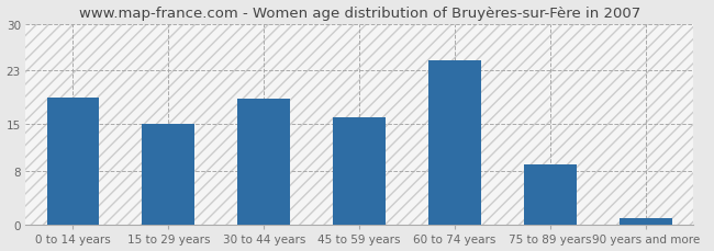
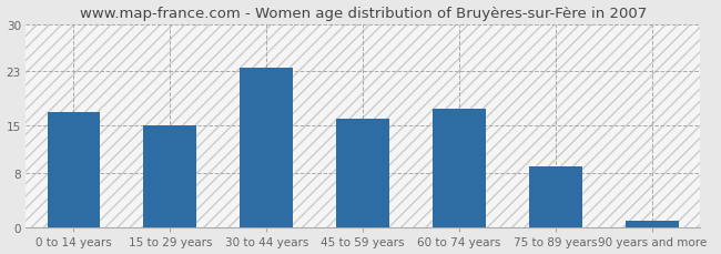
0 to 14 years: 19.0 -> 17.0
30 to 44 years: 18.8 -> 23.5
60 to 74 years: 24.6 -> 17.5
